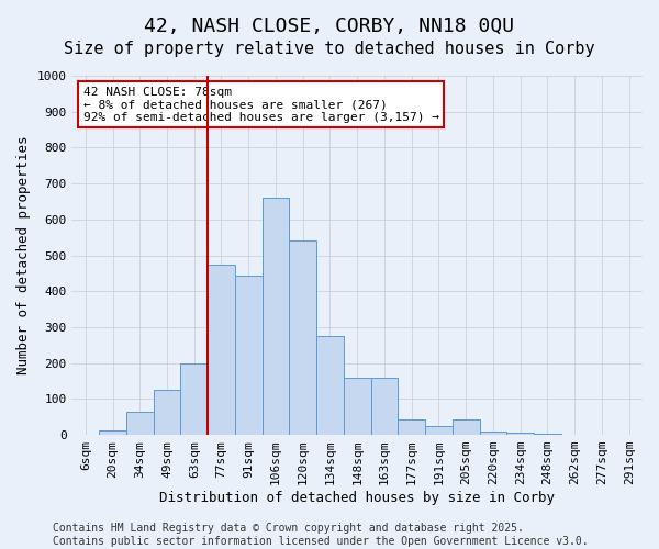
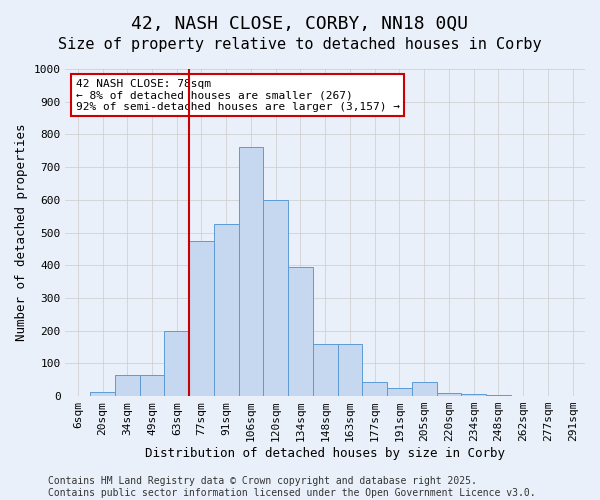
49sqm: 125 -> 65
91sqm: 445 -> 525
106sqm: 660 -> 760
120sqm: 540 -> 600
134sqm: 275 -> 395
